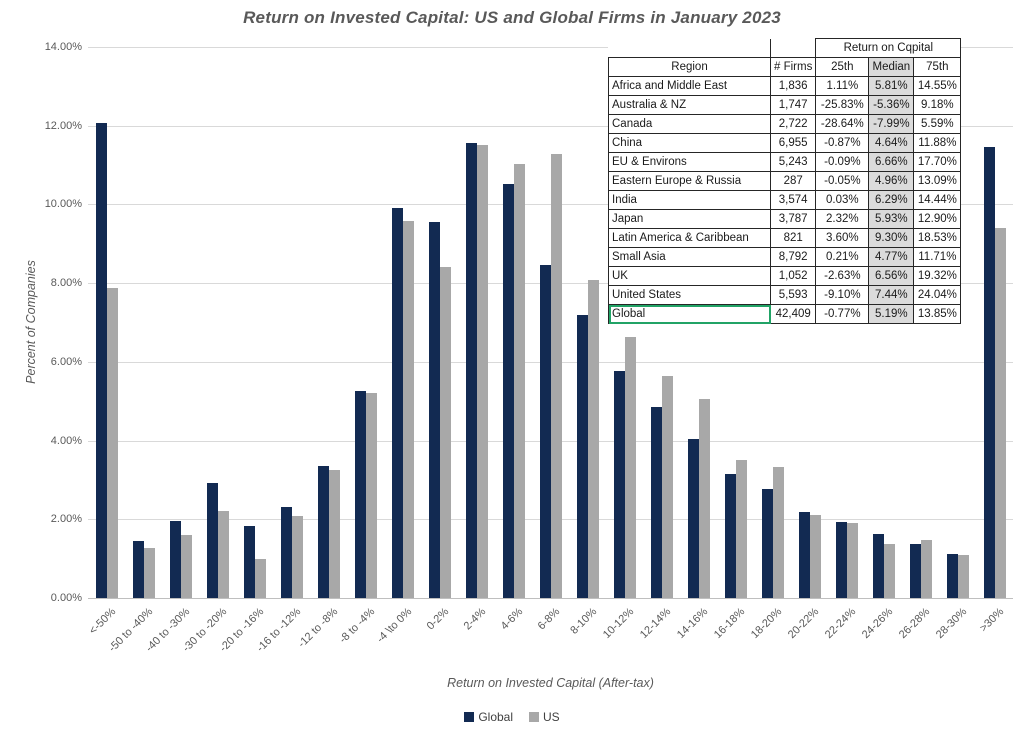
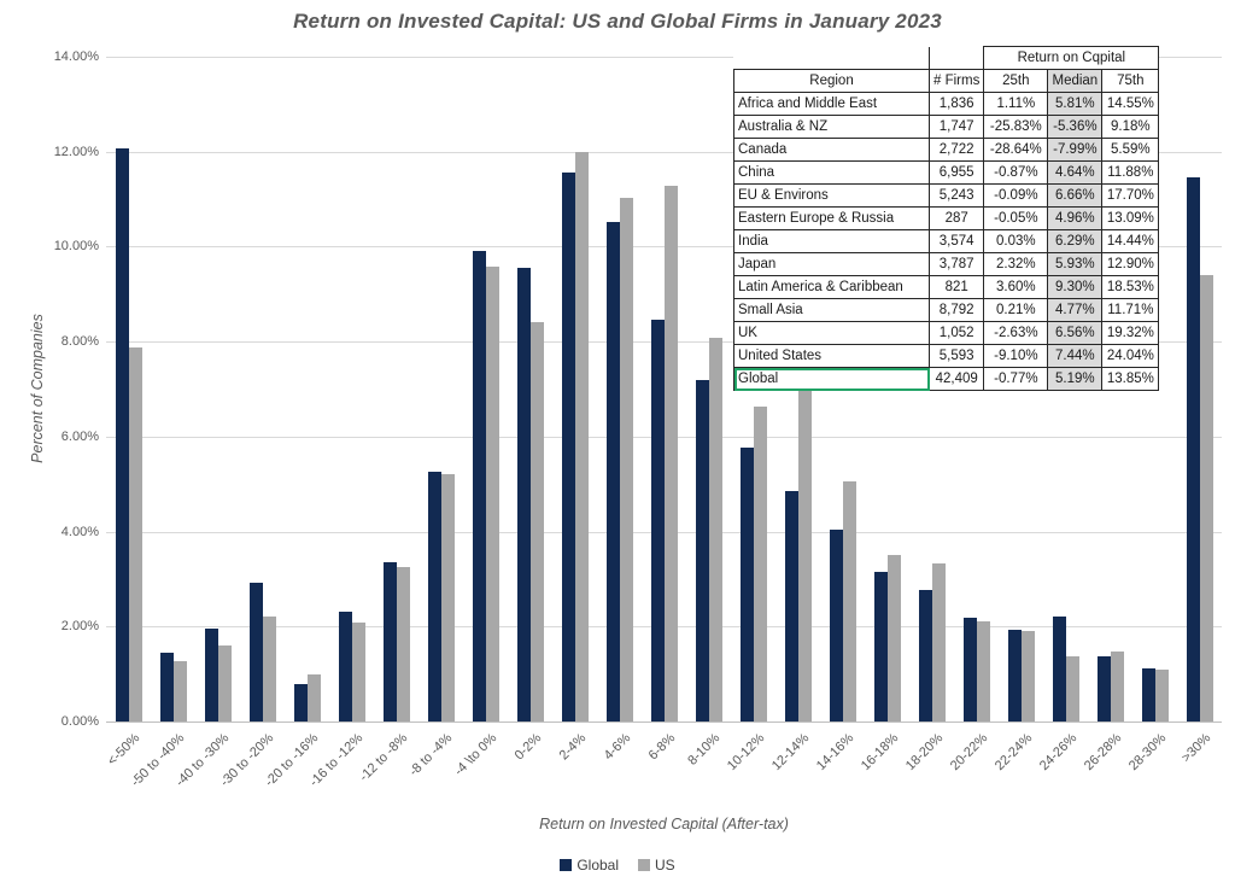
Global/-20 to -16%: 1.8% -> 0.8%
US/2-4%: 11.5% -> 12.0%
US/12-14%: 5.7% -> 9.3%
Global/24-26%: 1.6% -> 2.2%
